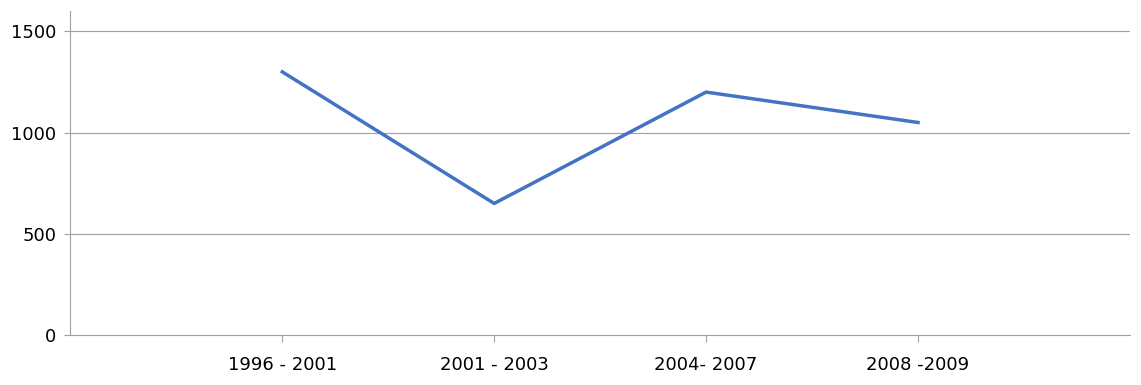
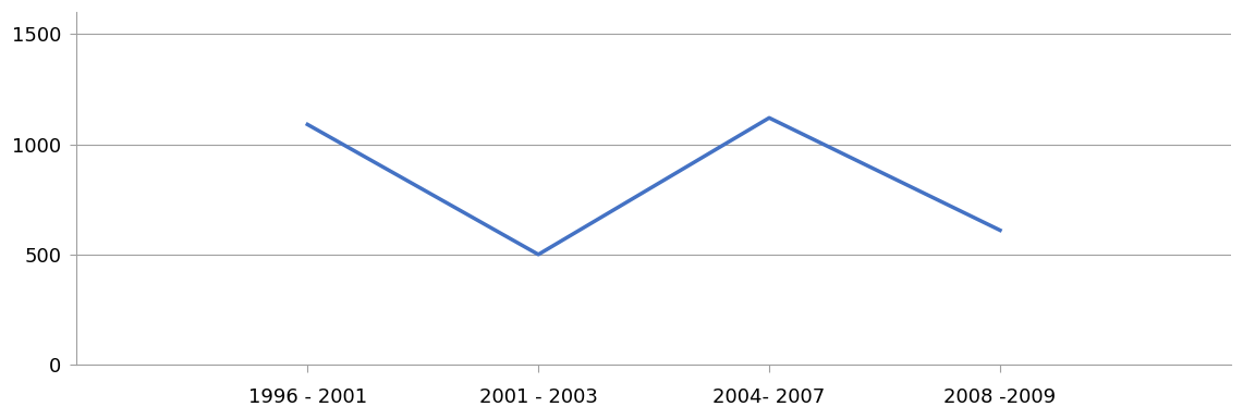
1996 - 2001: 1300 -> 1090
2001 - 2003: 650 -> 500
2004- 2007: 1200 -> 1120
2008 -2009: 1050 -> 610
